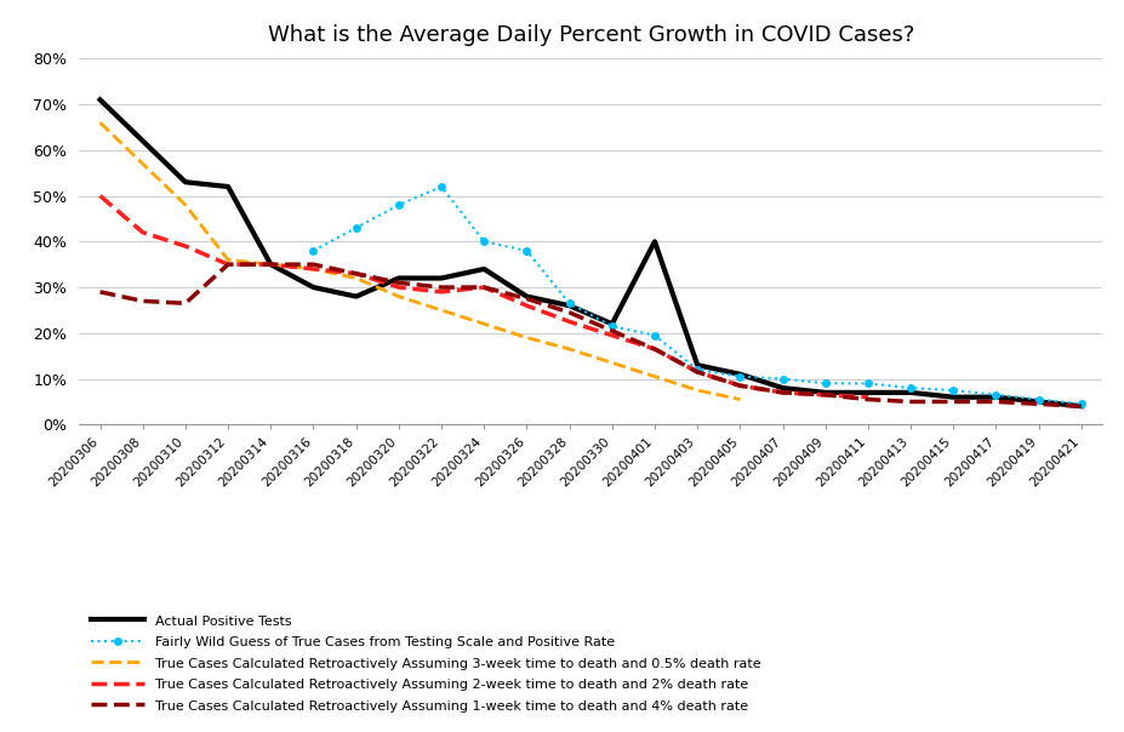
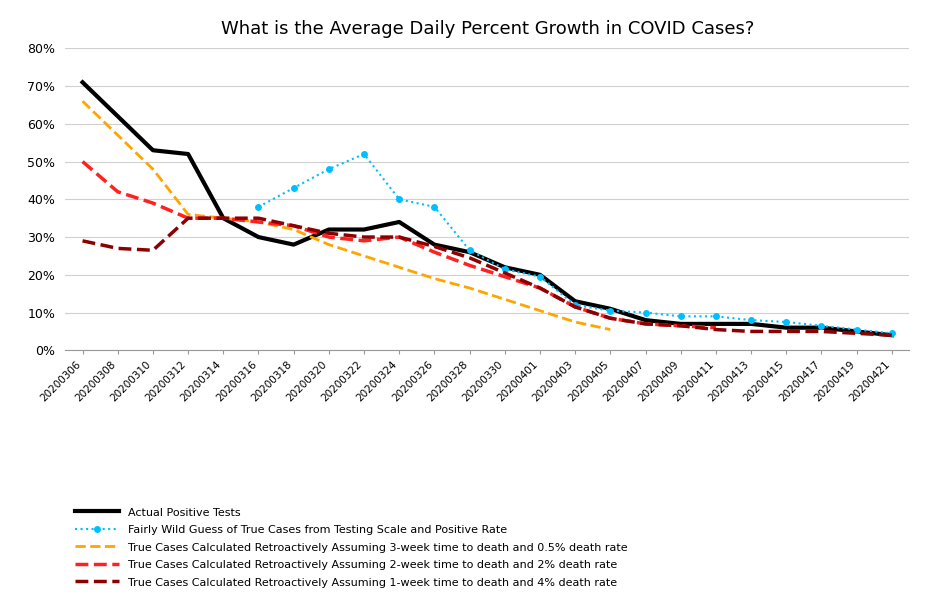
Actual Positive Tests/20200401: 40% -> 20%
